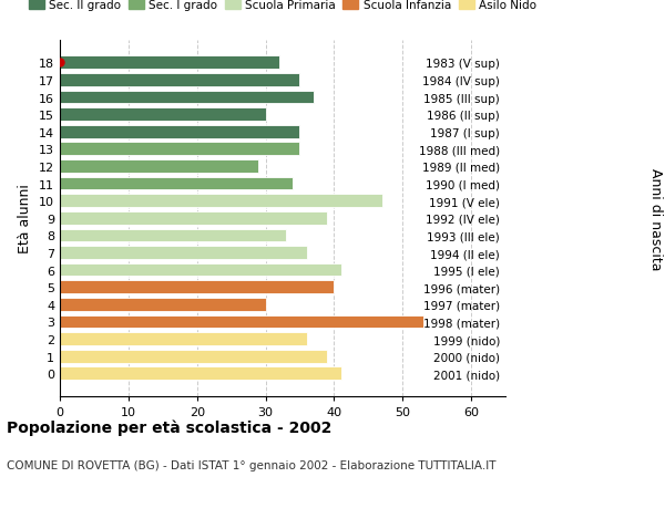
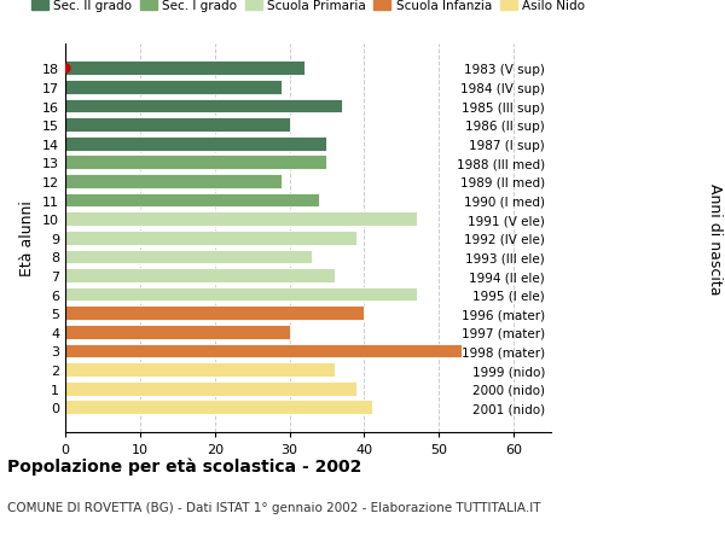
17: 35 -> 29
6: 41 -> 47
